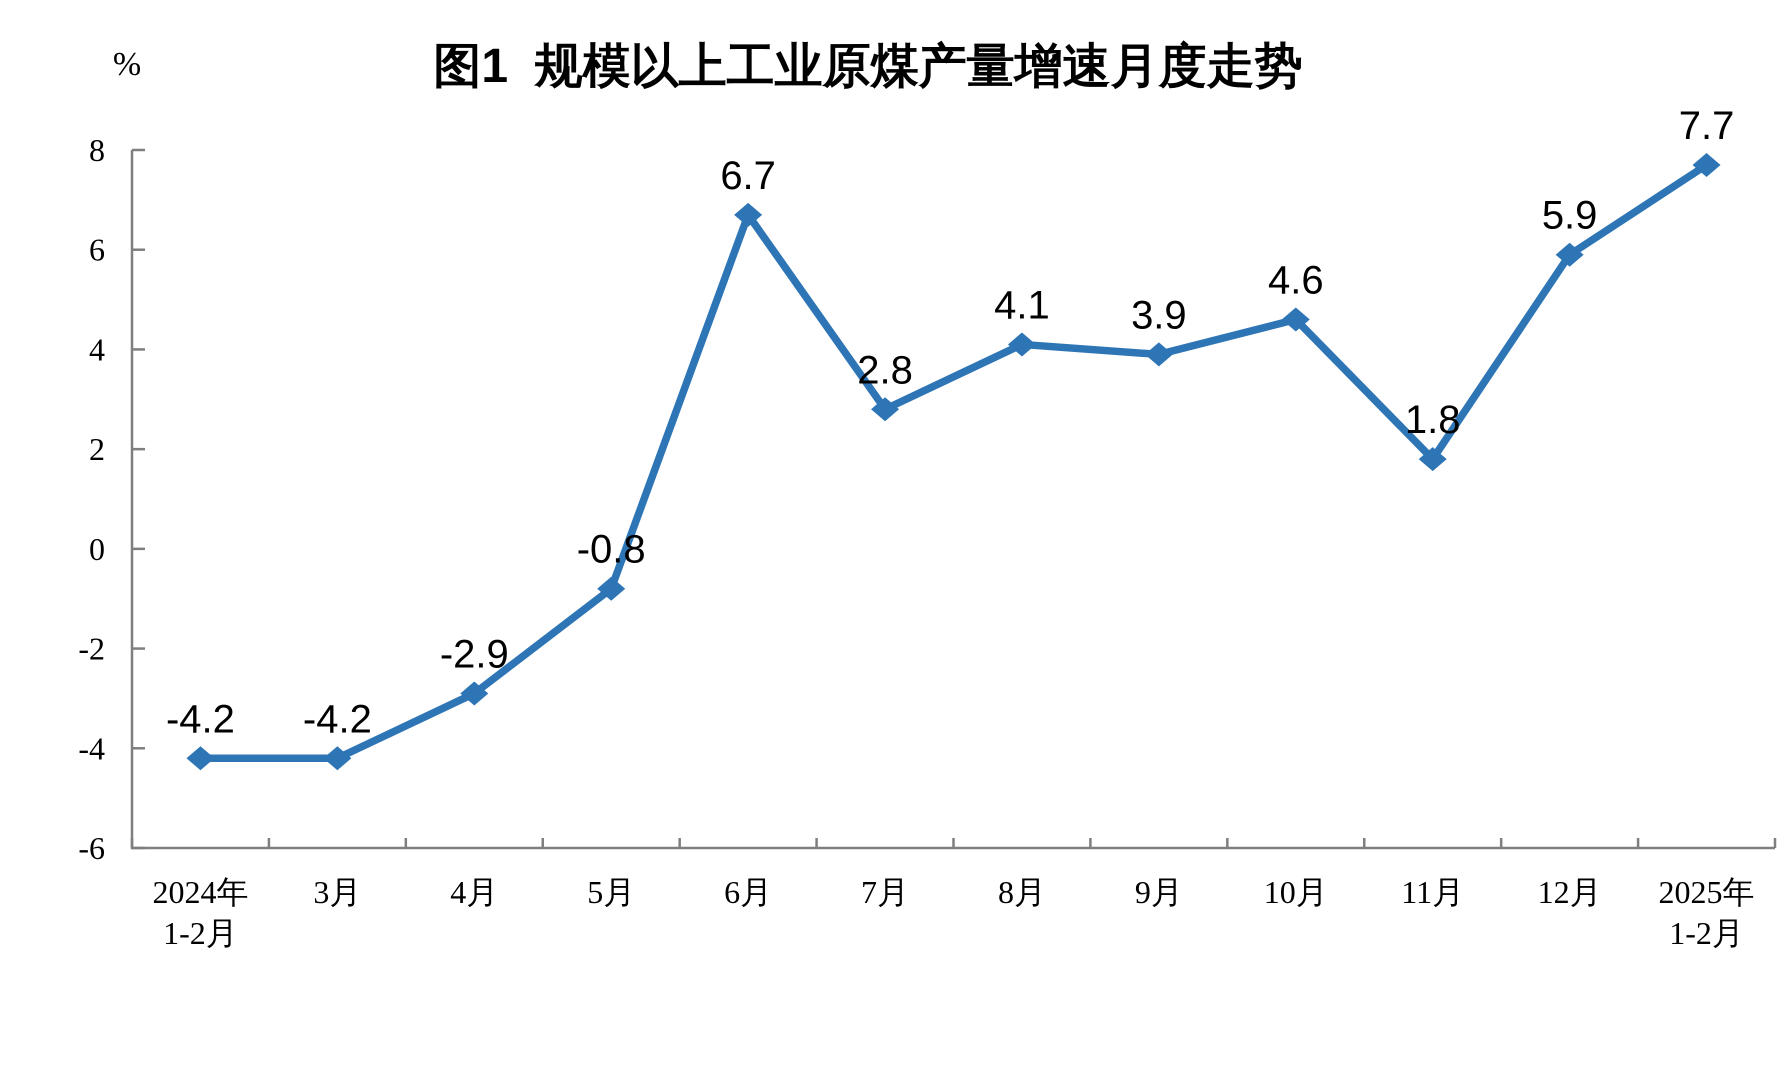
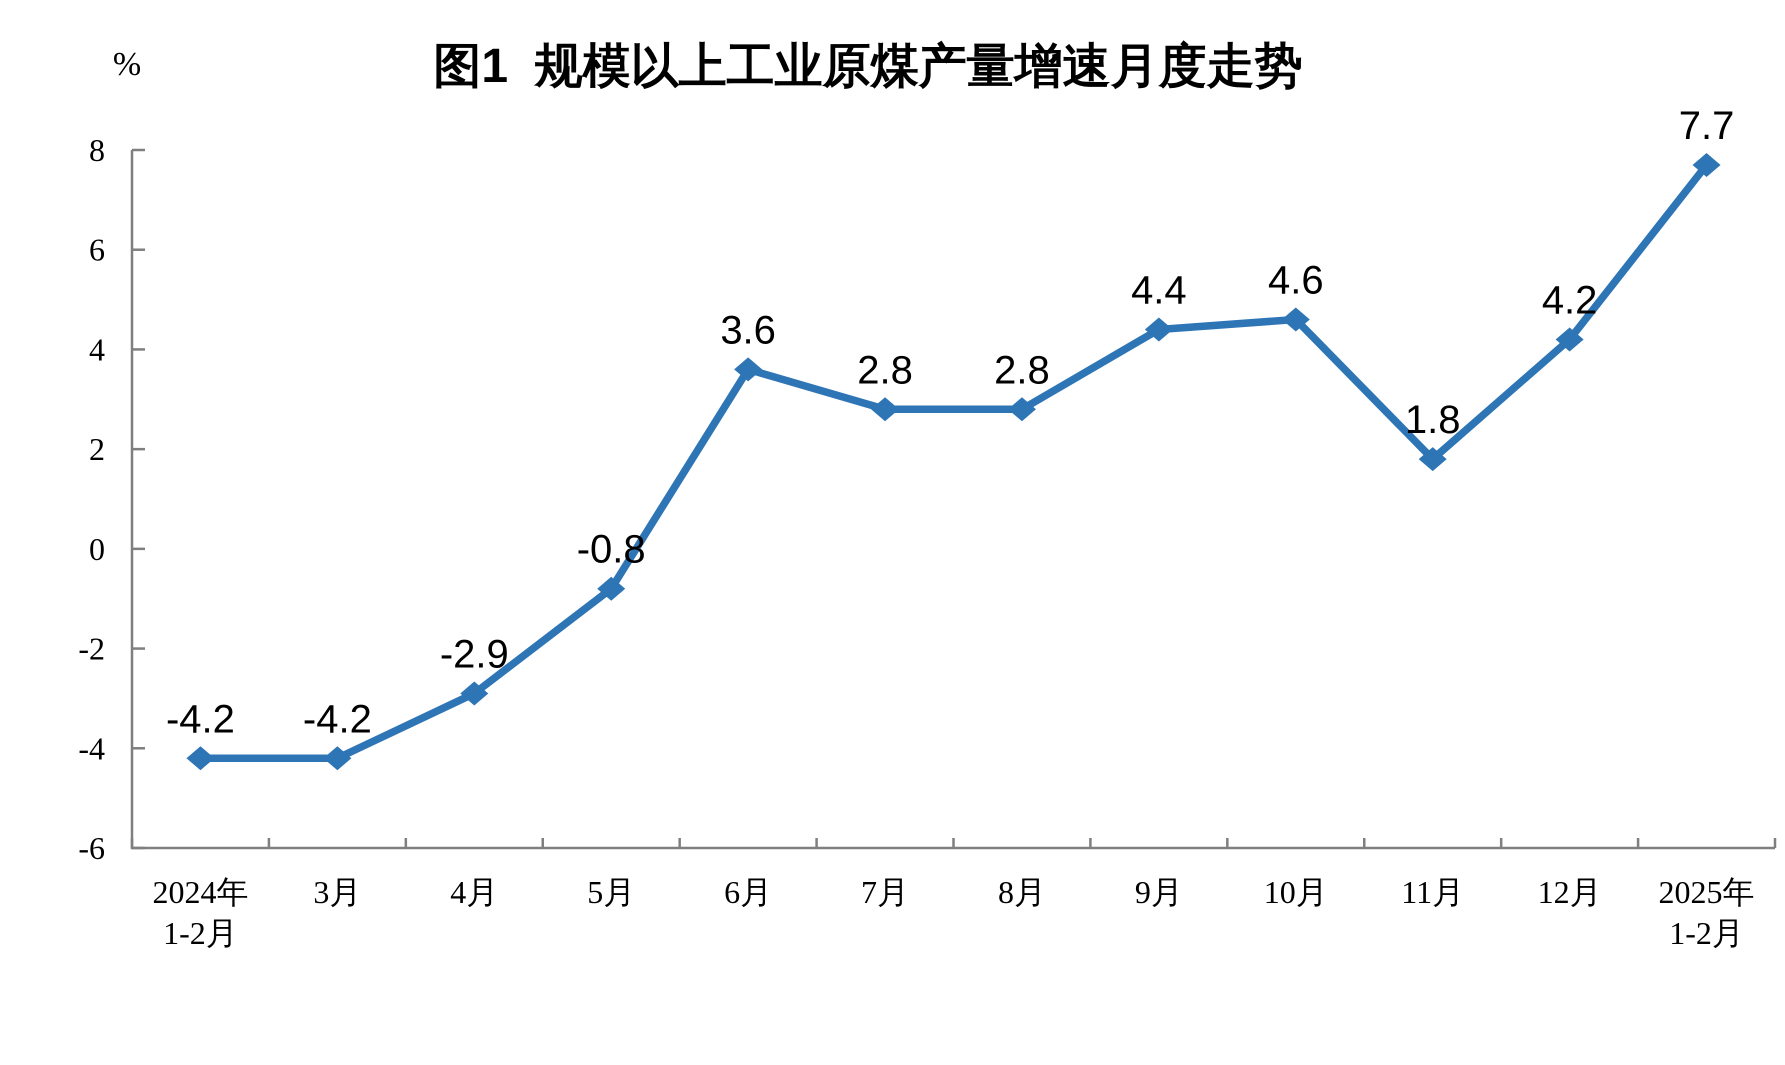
6月: 6.7 -> 3.6
8月: 4.1 -> 2.8
9月: 3.9 -> 4.4
12月: 5.9 -> 4.2
